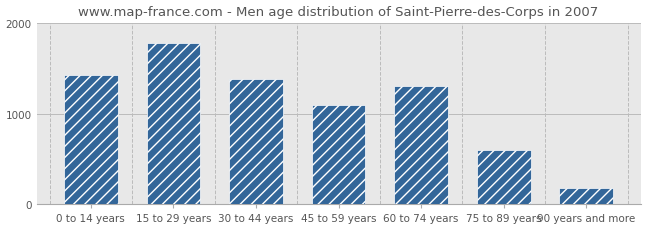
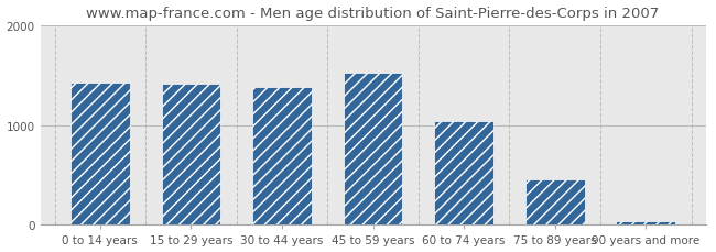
15 to 29 years: 1780 -> 1410
45 to 59 years: 1100 -> 1530
60 to 74 years: 1300 -> 1040
75 to 89 years: 600 -> 460
90 years and more: 180 -> 40
